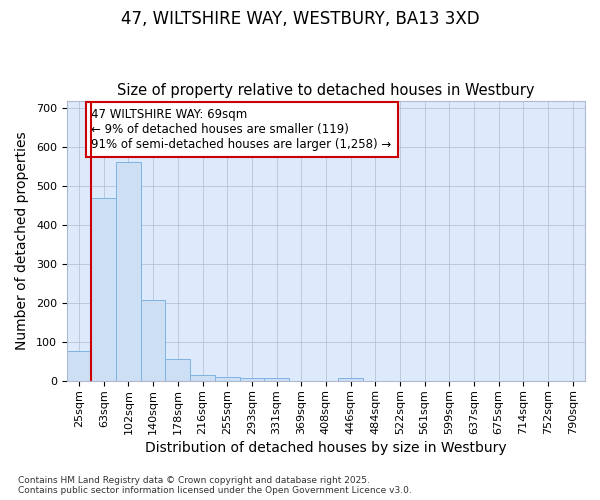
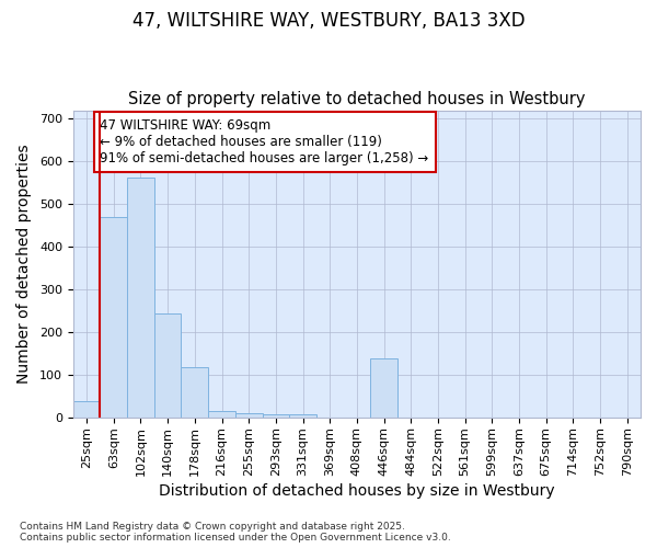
25sqm: 78 -> 40
140sqm: 208 -> 245
178sqm: 57 -> 120
446sqm: 8 -> 140
